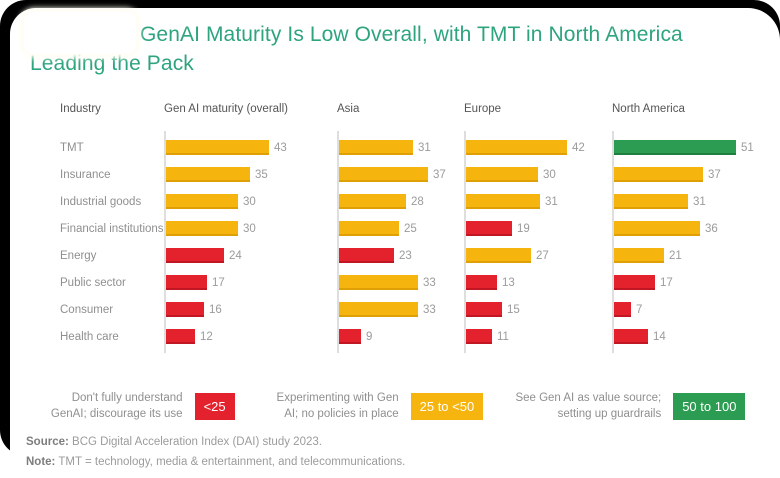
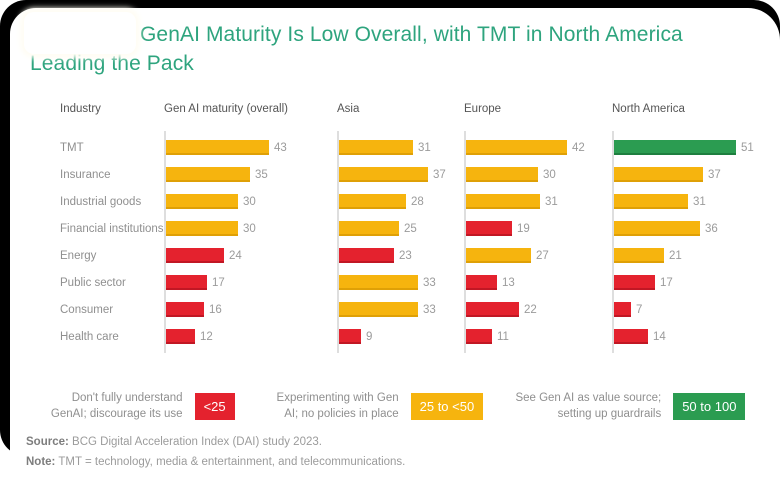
Europe/Consumer: 15 -> 22
